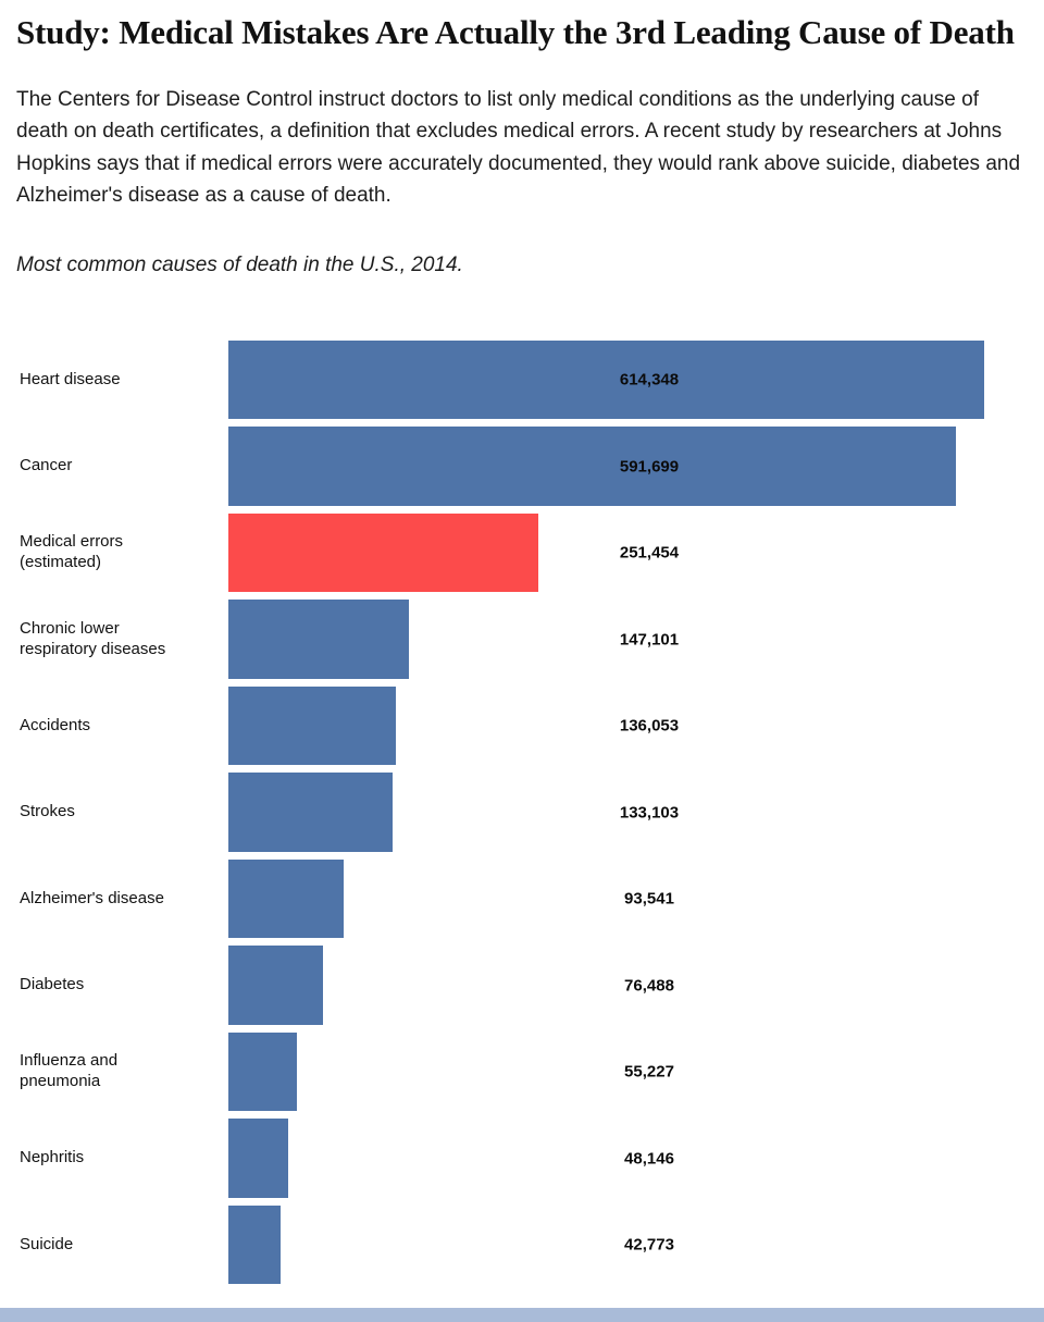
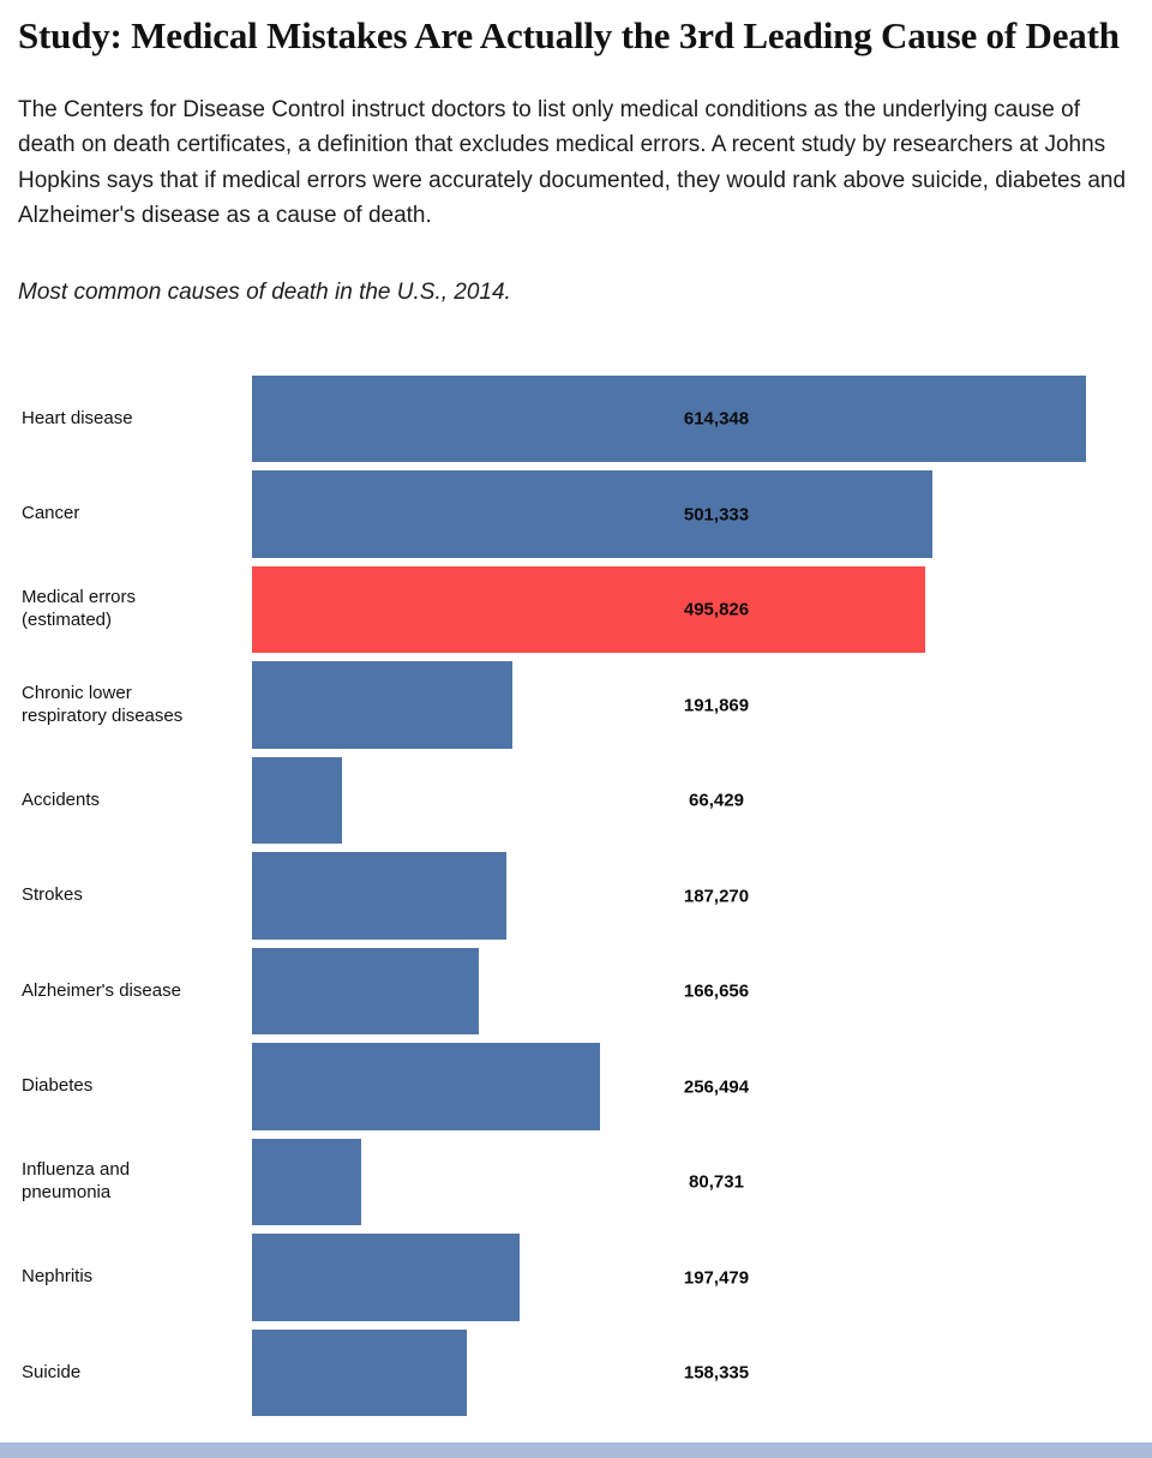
Cancer: 591,699 -> 501,333
Medical errors (estimated): 251,454 -> 495,826
Chronic lower respiratory diseases: 147,101 -> 191,869
Accidents: 136,053 -> 66,429
Strokes: 133,103 -> 187,270
Alzheimer's disease: 93,541 -> 166,656
Diabetes: 76,488 -> 256,494
Influenza and pneumonia: 55,227 -> 80,731
Nephritis: 48,146 -> 197,479
Suicide: 42,773 -> 158,335
